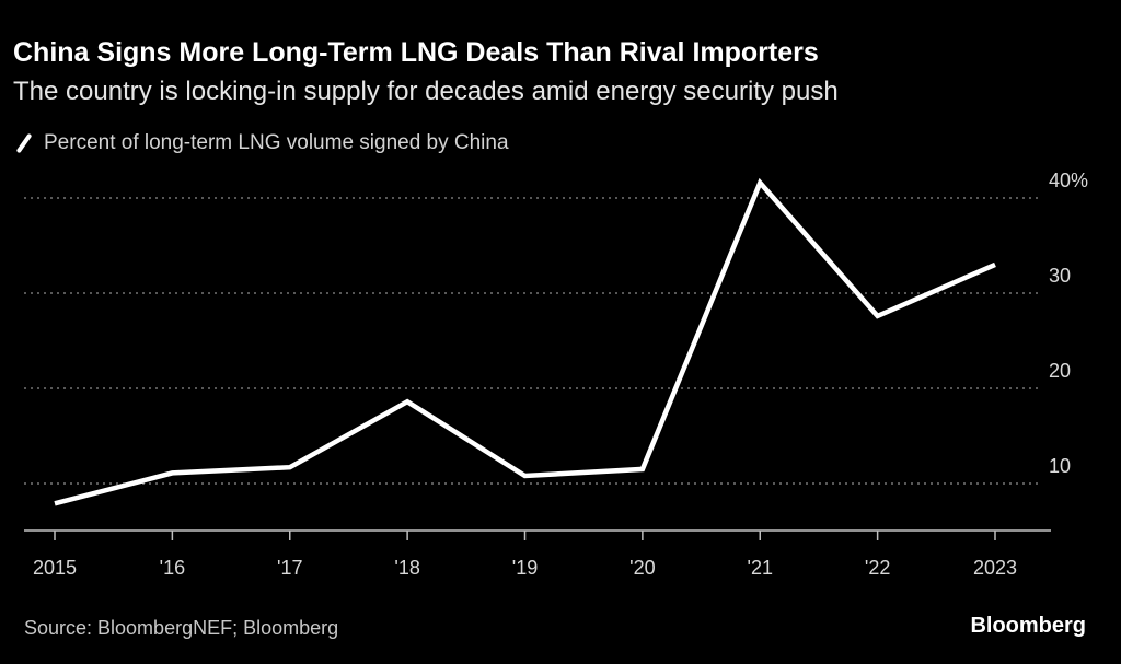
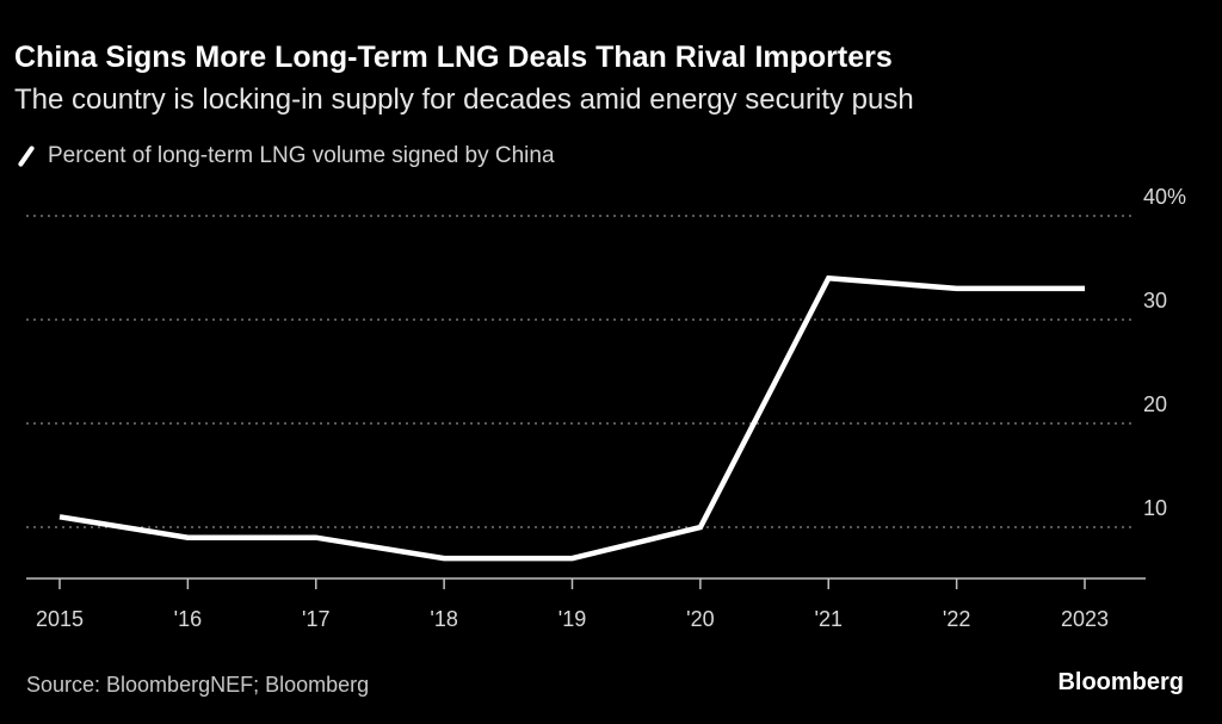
2015: 8% -> 11%
'16: 11% -> 9%
'17: 12% -> 9%
'18: 19% -> 7%
'19: 11% -> 7%
'20: 12% -> 10%
'21: 42% -> 34%
'22: 28% -> 33%
